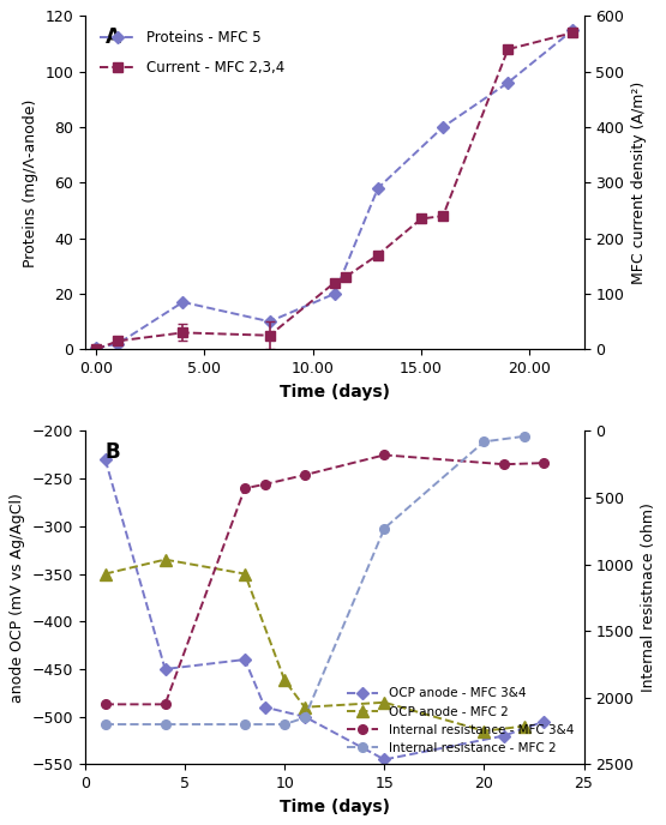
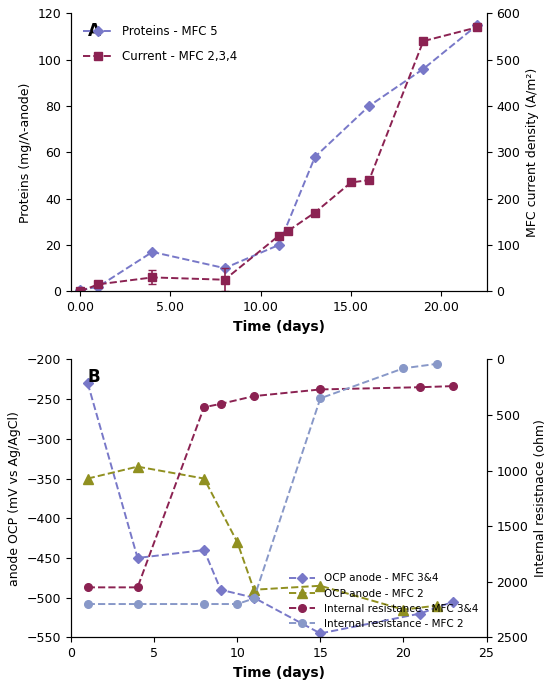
OCP anode - MFC 2/10: -462 -> -430
Internal resistance - MFC 3&4/15: 180 -> 270
Internal resistance - MFC 2/15: 730 -> 350
